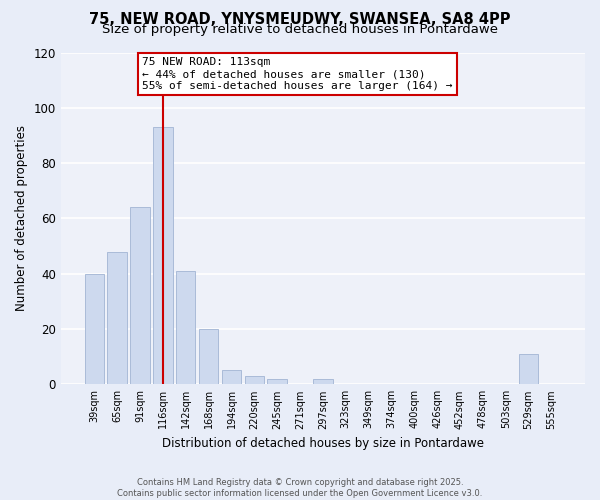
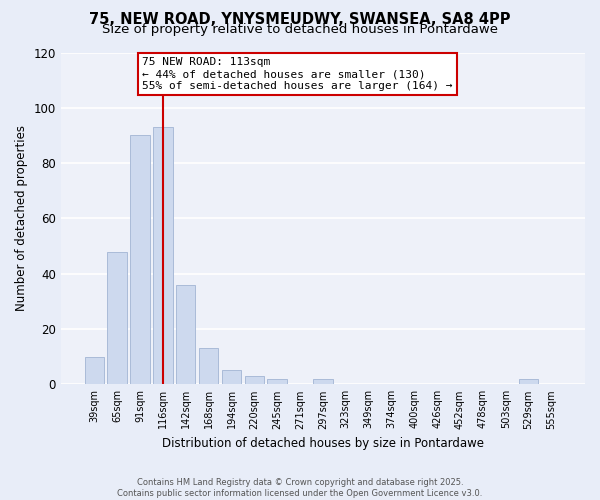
39sqm: 40 -> 10
91sqm: 64 -> 90
142sqm: 41 -> 36
168sqm: 20 -> 13
529sqm: 11 -> 2
